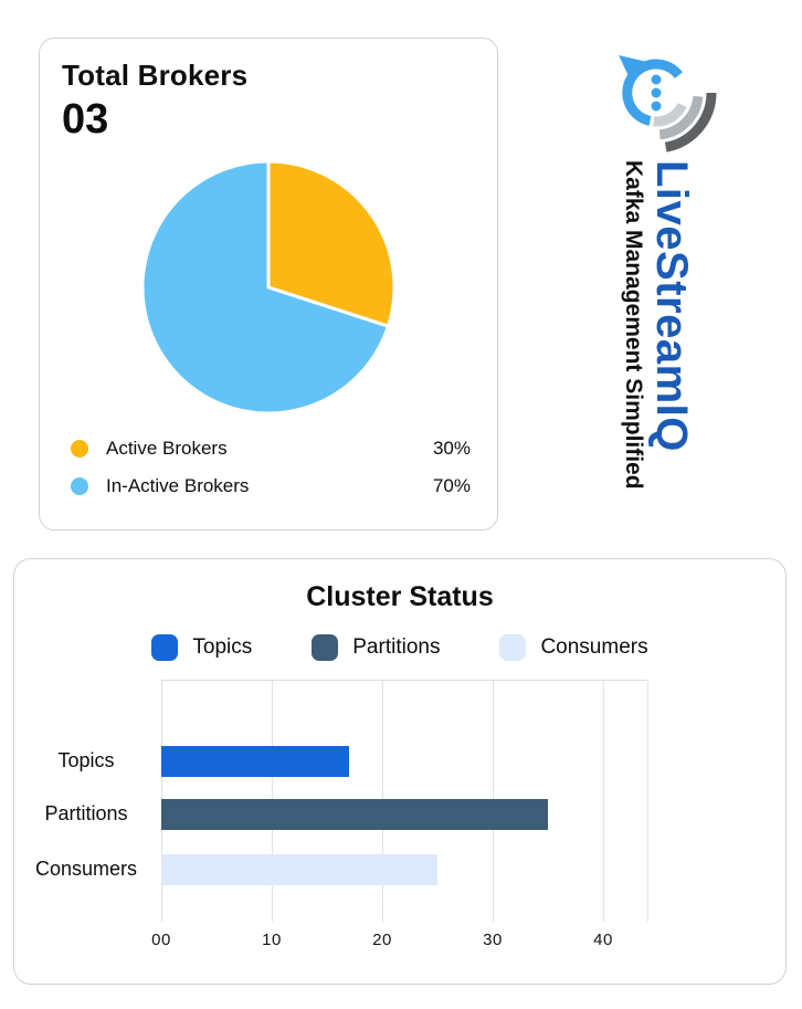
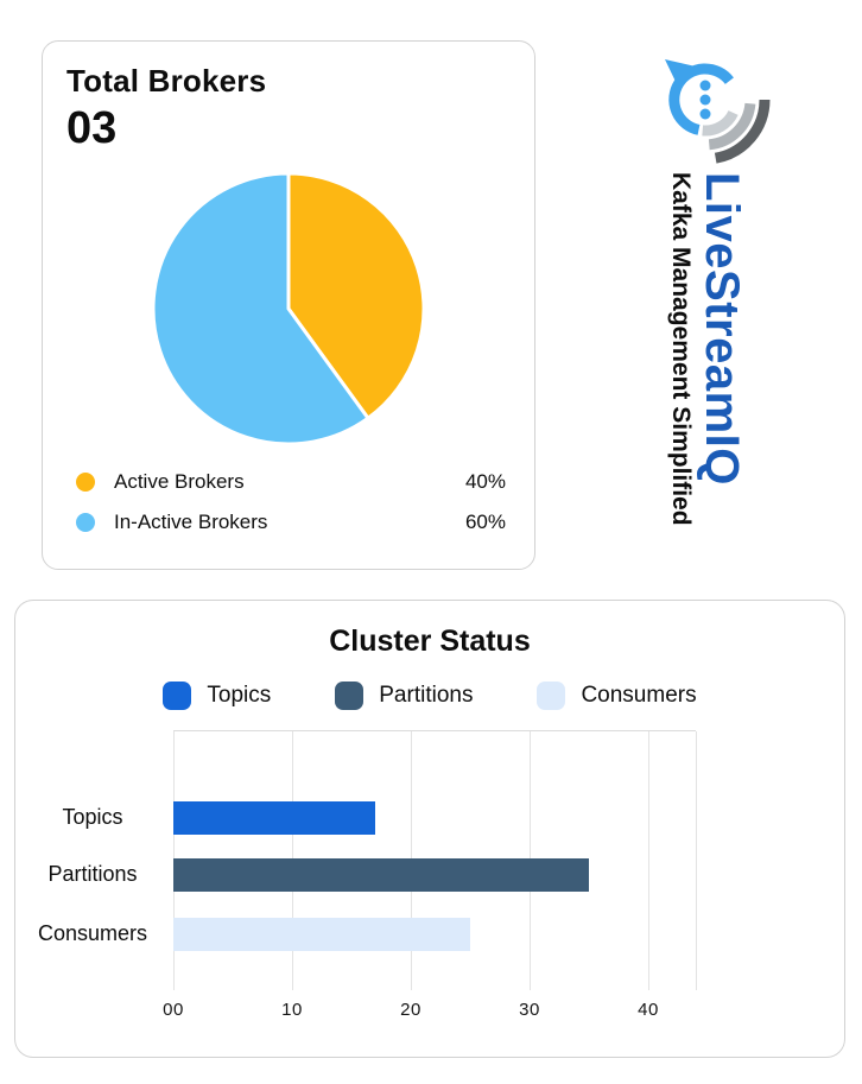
Total Brokers/Active Brokers: 30% -> 40%
Total Brokers/In-Active Brokers: 70% -> 60%
